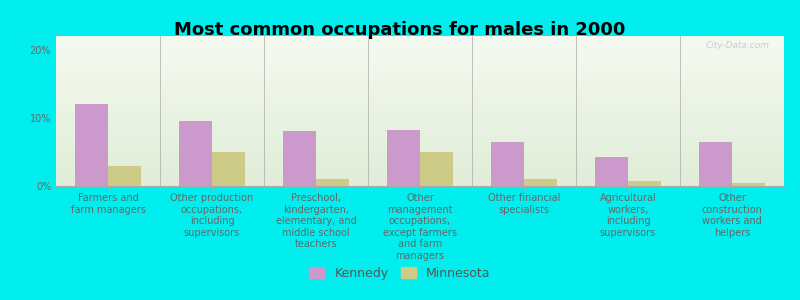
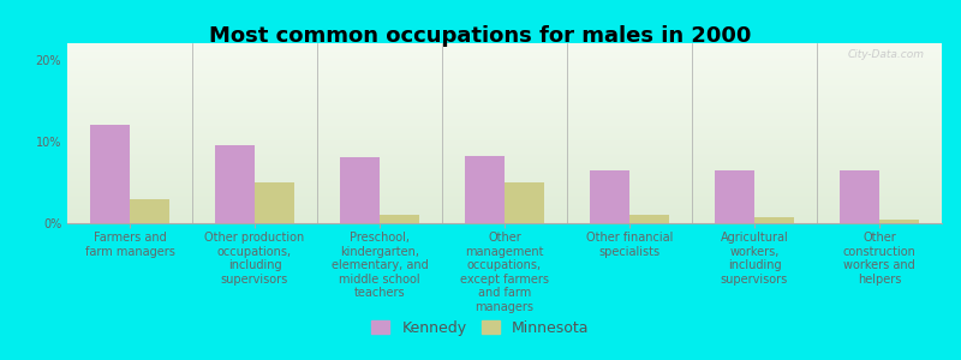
Kennedy/Agricultural workers, including supervisors: 4.2% -> 6.5%
